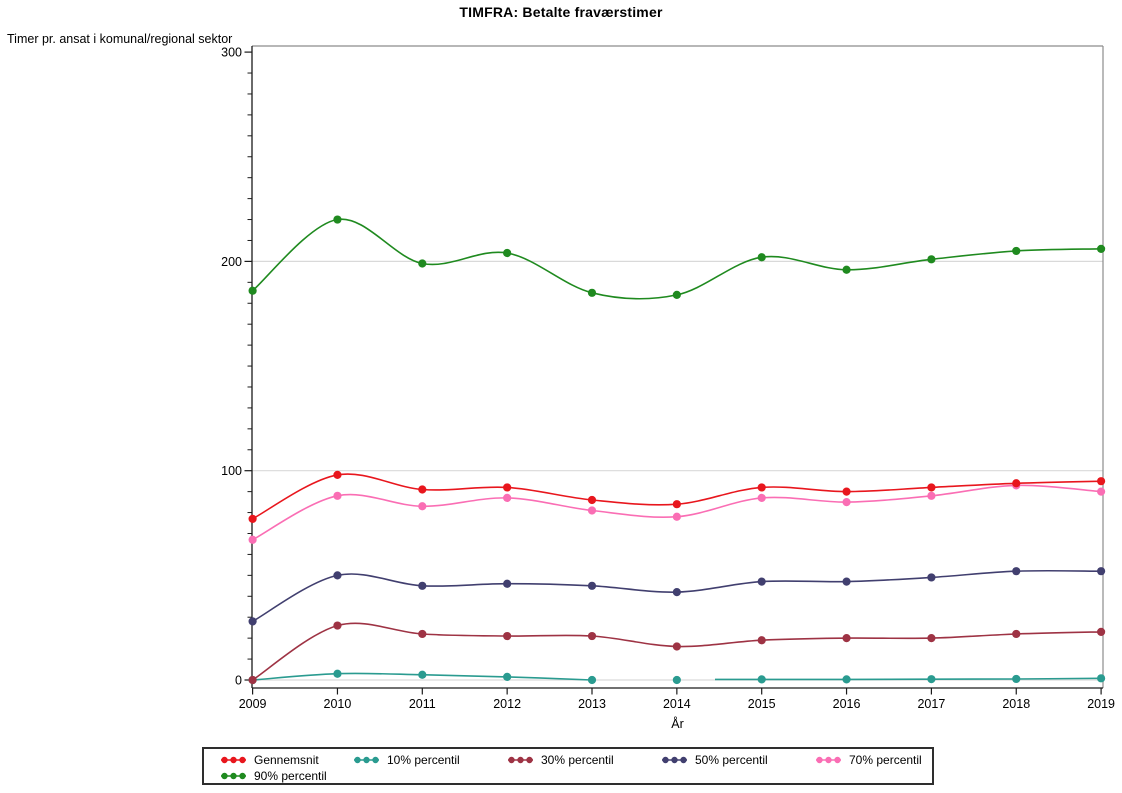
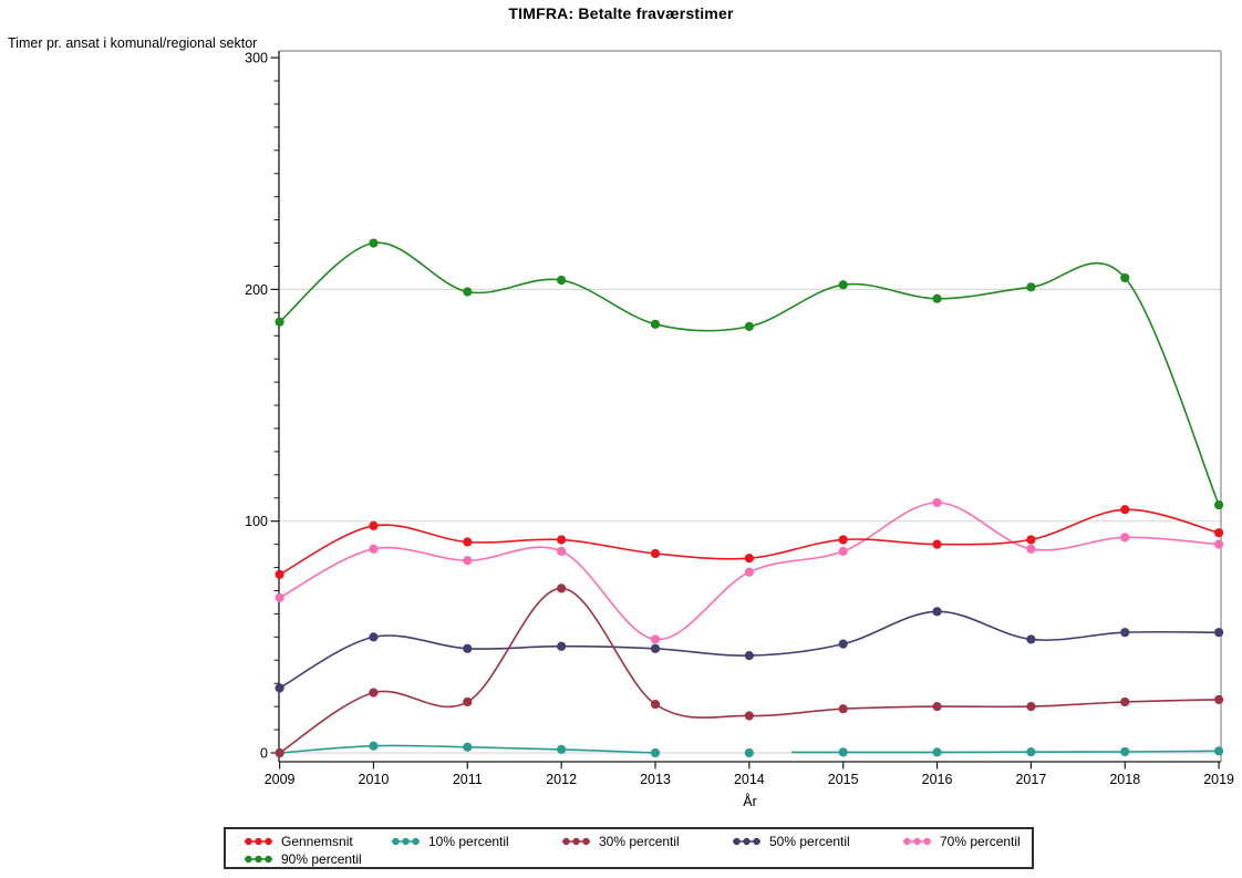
30% percentil/2012: 21 -> 71
70% percentil/2013: 81 -> 49
50% percentil/2016: 47 -> 61
70% percentil/2016: 85 -> 108
Gennemsnit/2018: 94 -> 105
90% percentil/2019: 206 -> 107
